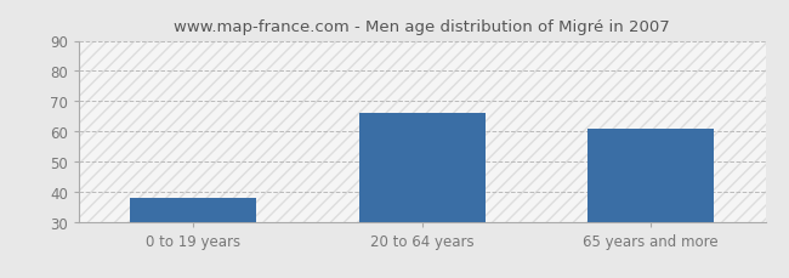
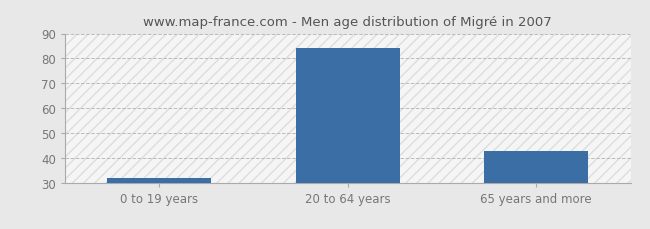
0 to 19 years: 38 -> 32
20 to 64 years: 66 -> 84
65 years and more: 61 -> 43
